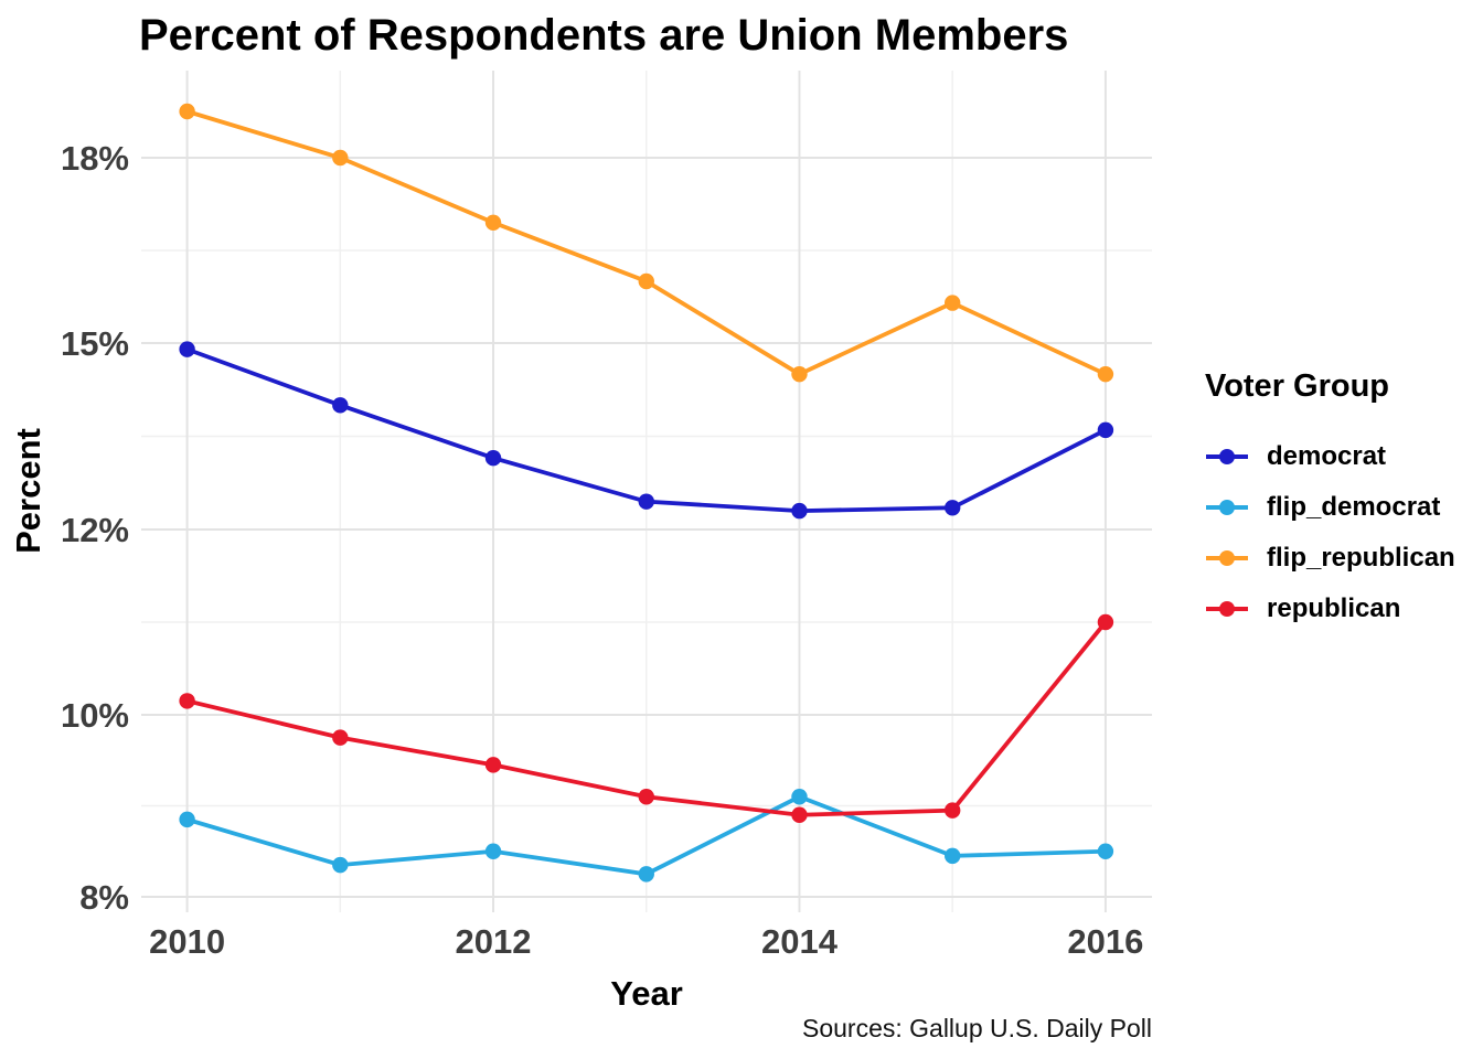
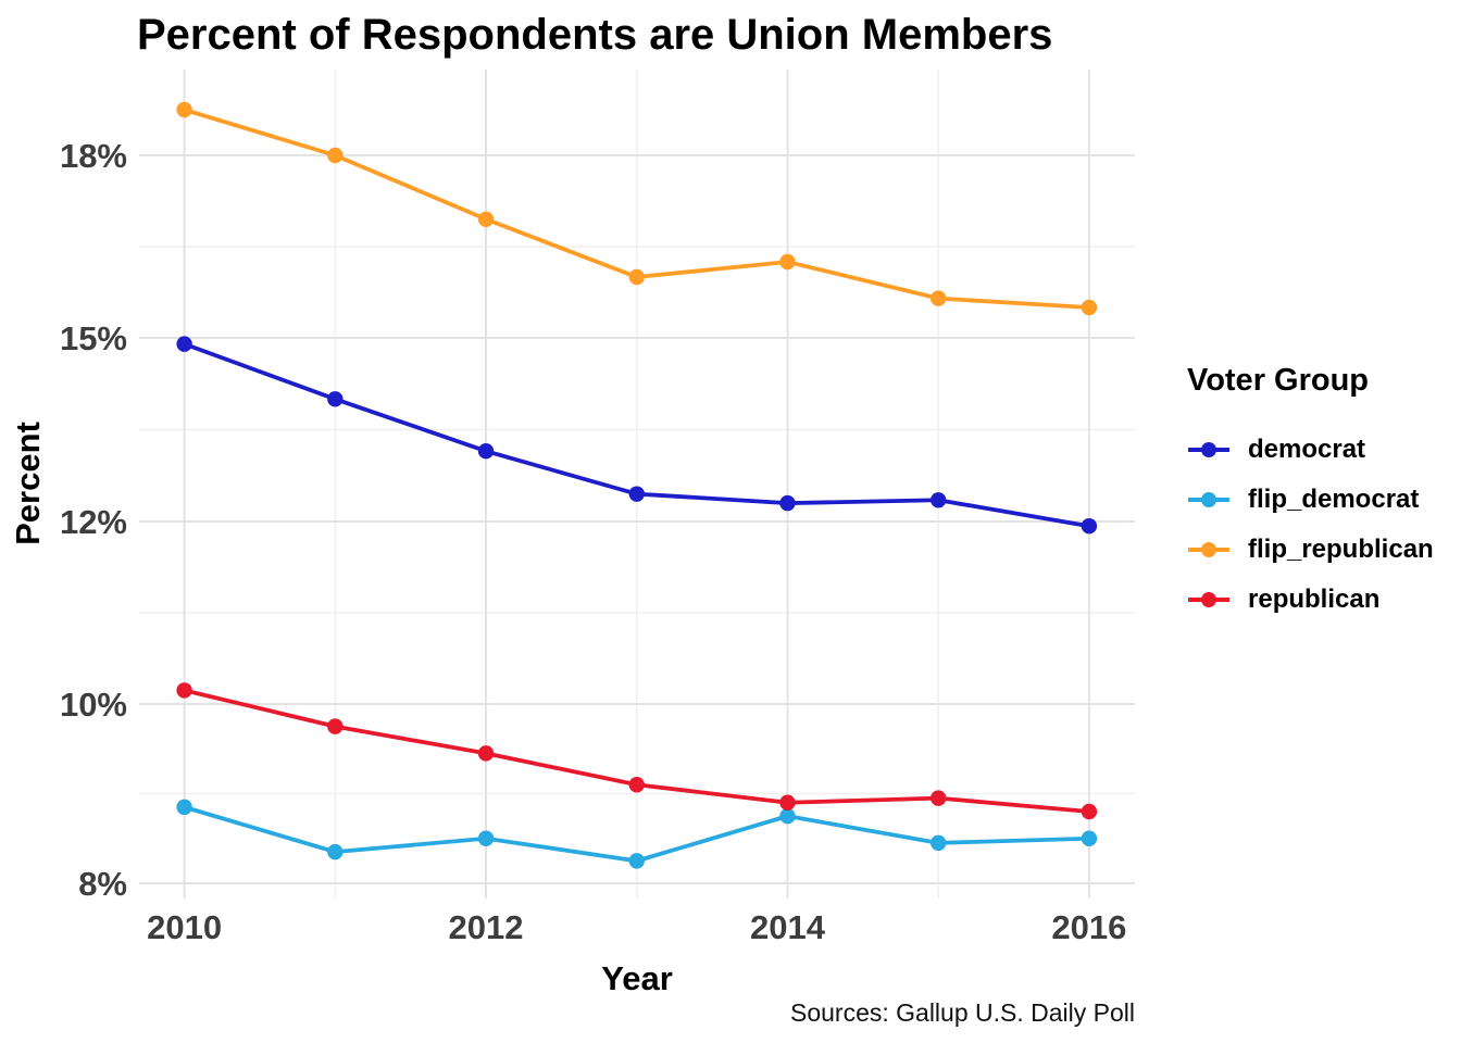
flip_democrat/2014: 9.1% -> 8.8%
flip_republican/2014: 14.5% -> 16.2%
democrat/2016: 13.6% -> 11.9%
flip_republican/2016: 14.5% -> 15.5%
republican/2016: 11.0% -> 8.8%
